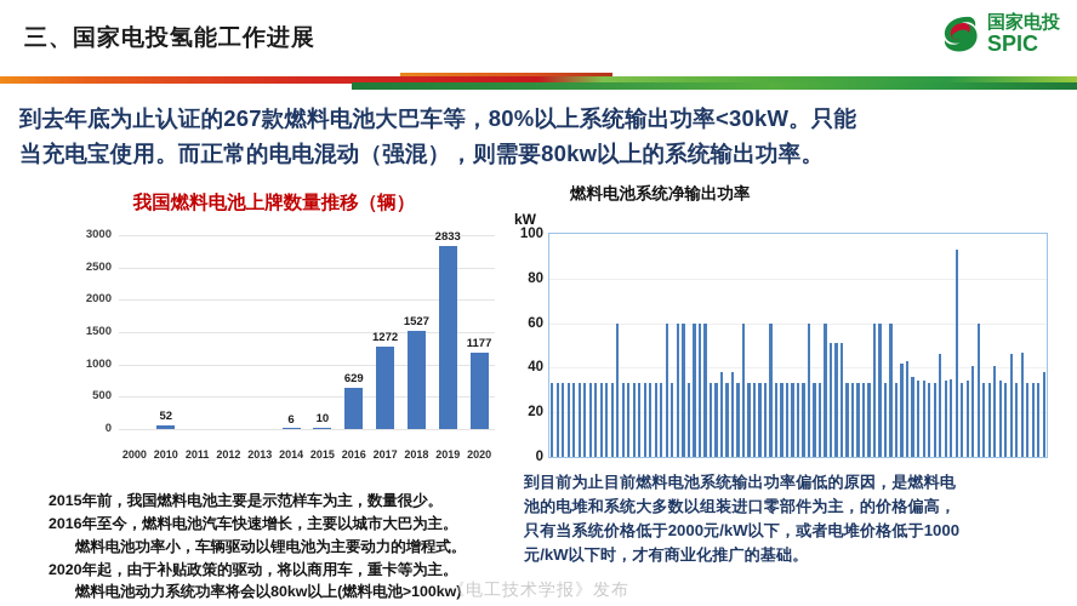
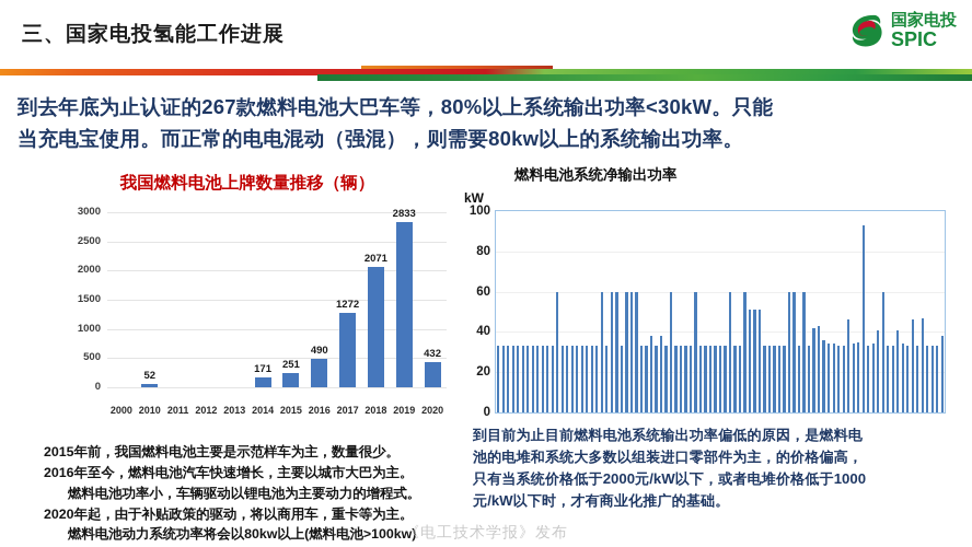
我国燃料电池上牌数量推移（辆）/2014: 6 -> 171
我国燃料电池上牌数量推移（辆）/2015: 10 -> 251
我国燃料电池上牌数量推移（辆）/2016: 629 -> 490
我国燃料电池上牌数量推移（辆）/2018: 1527 -> 2071
我国燃料电池上牌数量推移（辆）/2020: 1177 -> 432
